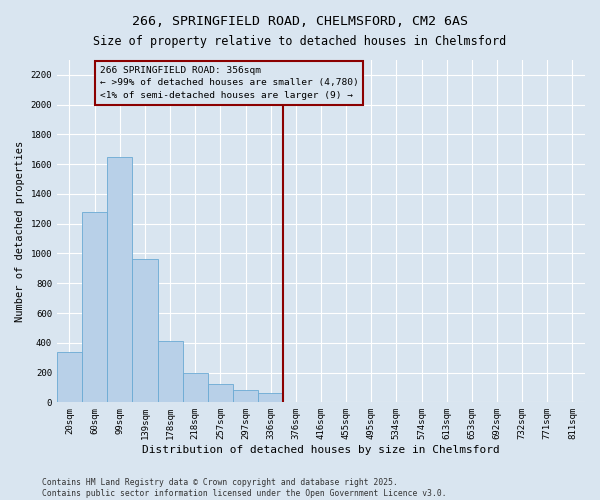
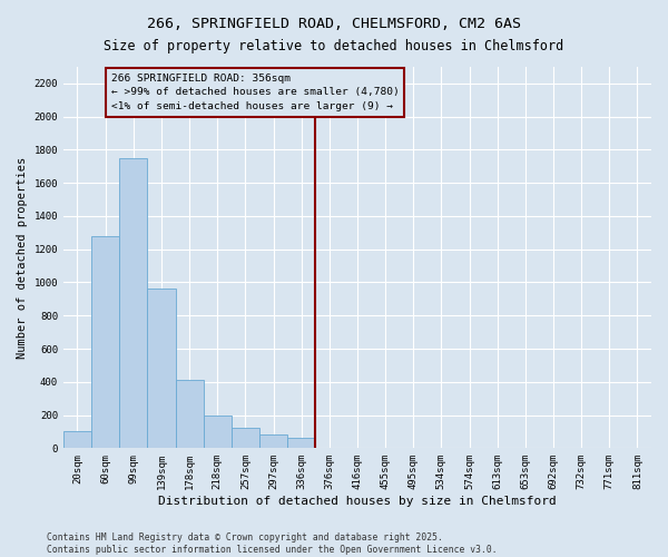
20sqm: 340 -> 100
99sqm: 1650 -> 1750
